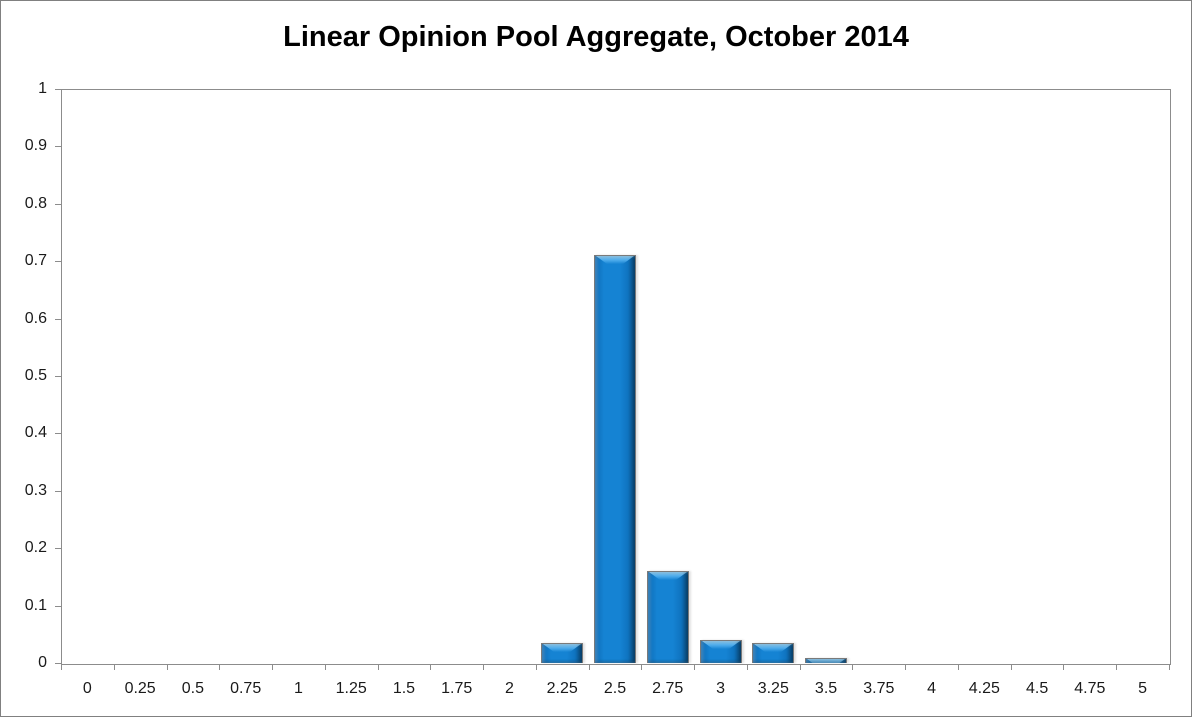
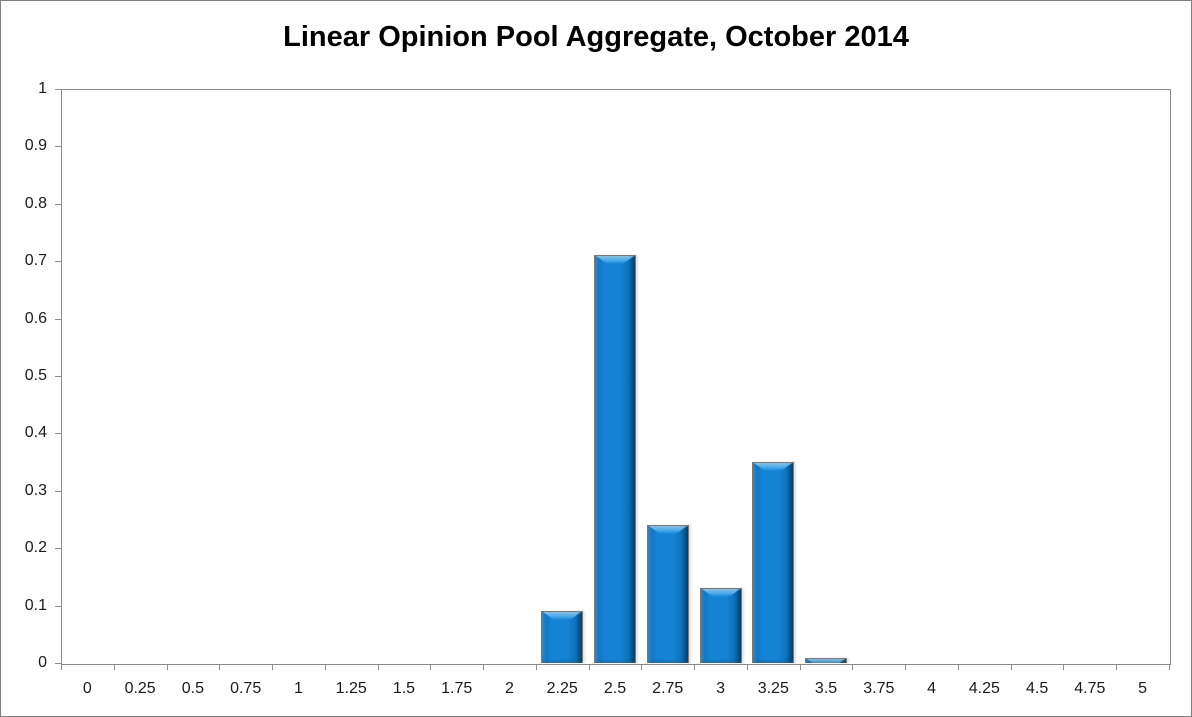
2.25: 0.04 -> 0.09
2.75: 0.16 -> 0.24
3: 0.04 -> 0.13
3.25: 0.04 -> 0.35
